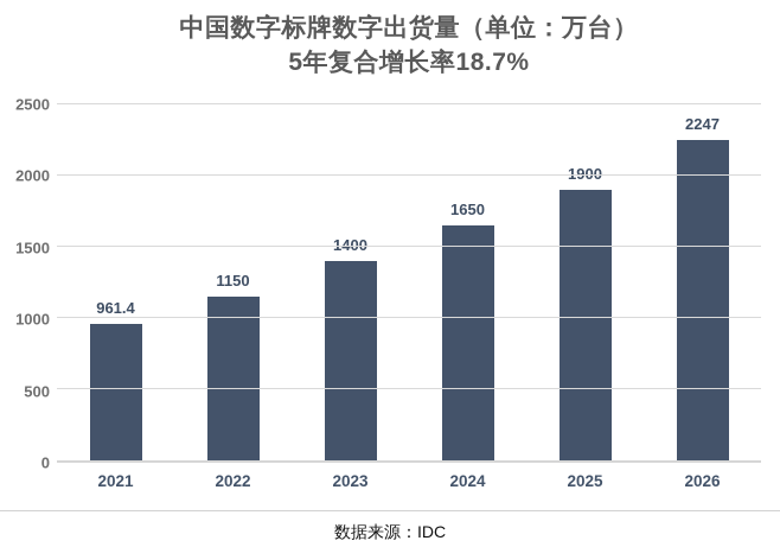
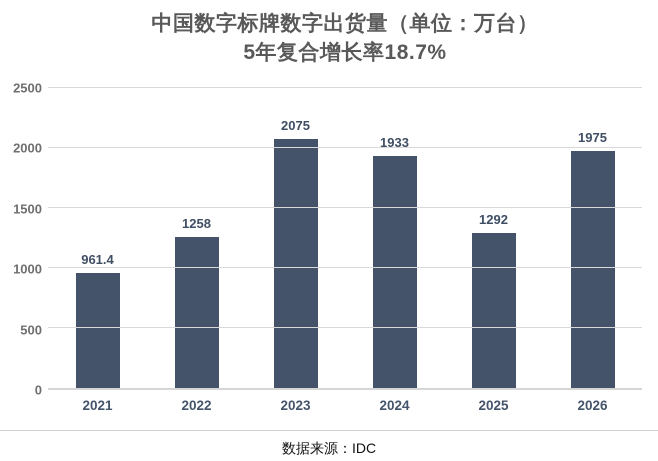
2022: 1150 -> 1258
2023: 1400 -> 2075
2024: 1650 -> 1933
2025: 1900 -> 1292
2026: 2247 -> 1975
